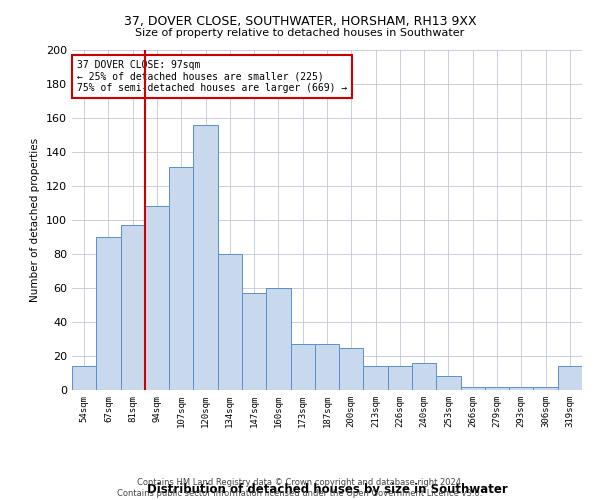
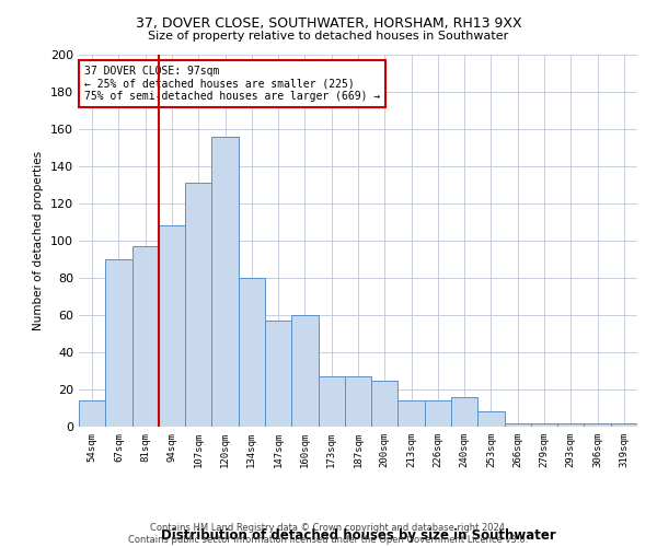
319sqm: 14 -> 2
